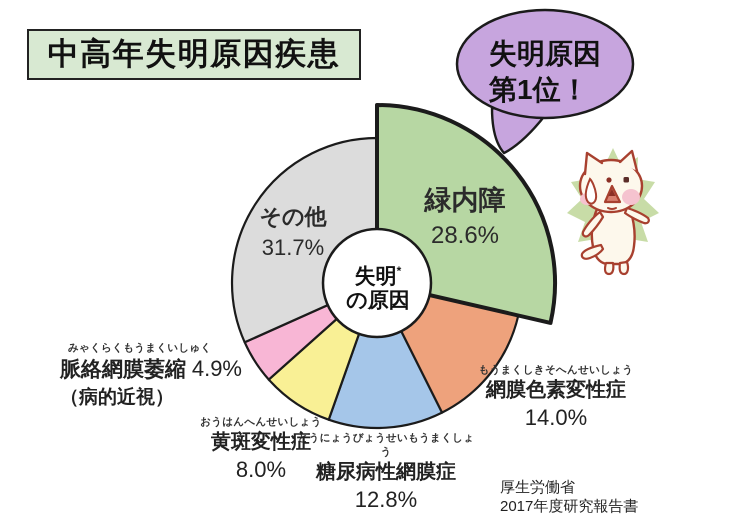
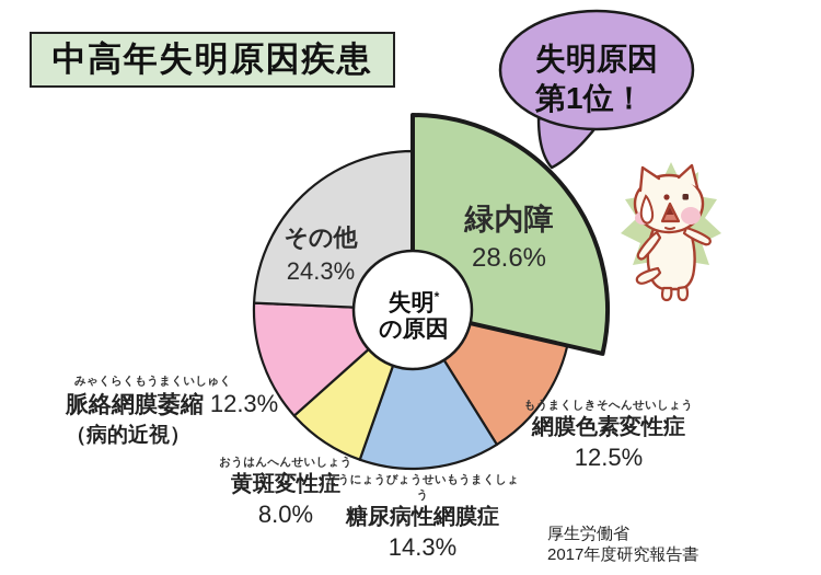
網膜色素変性症: 14.0% -> 12.5%
糖尿病性網膜症: 12.8% -> 14.3%
脈絡網膜萎縮: 4.9% -> 12.3%
その他: 31.7% -> 24.3%
